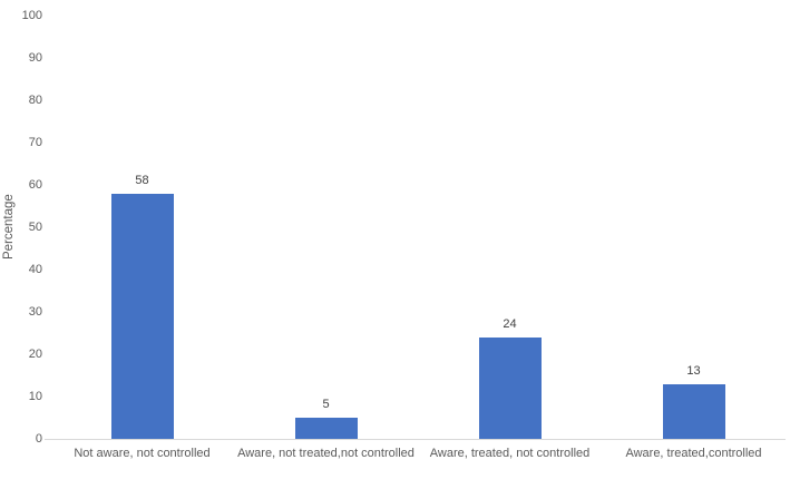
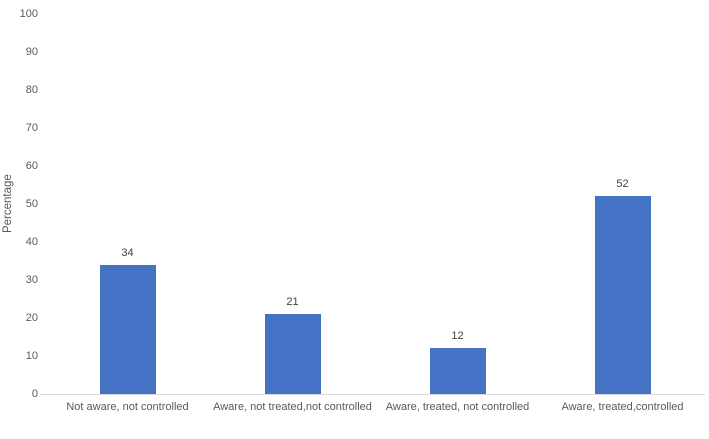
Not aware, not controlled: 58 -> 34
Aware, not treated,not controlled: 5 -> 21
Aware, treated, not controlled: 24 -> 12
Aware, treated,controlled: 13 -> 52
